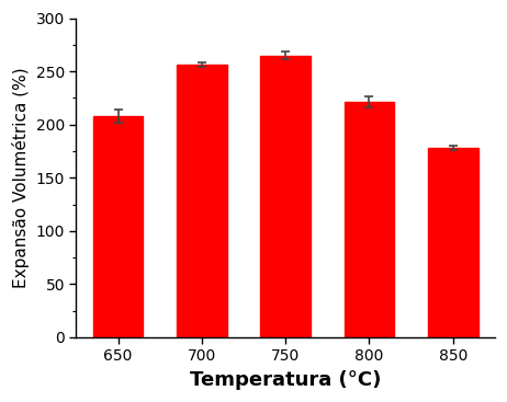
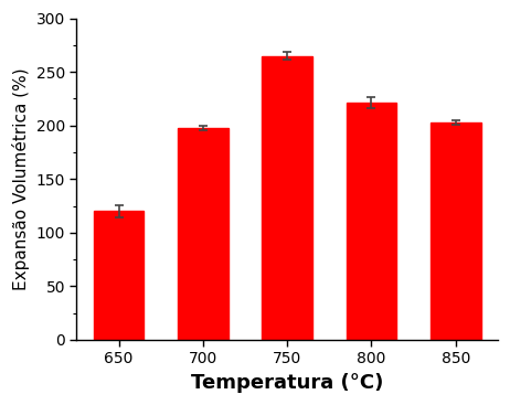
650: 208 -> 120
700: 256 -> 198
850: 178 -> 203
